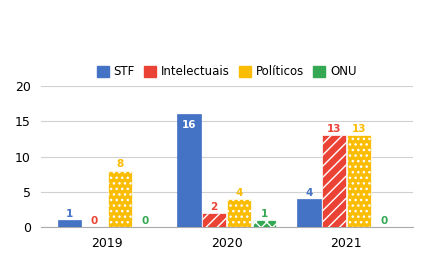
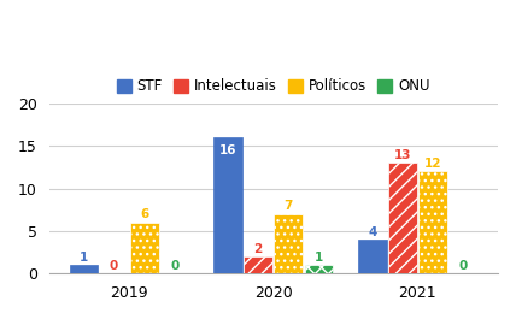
Políticos/2019: 8 -> 6
Políticos/2020: 4 -> 7
Políticos/2021: 13 -> 12
